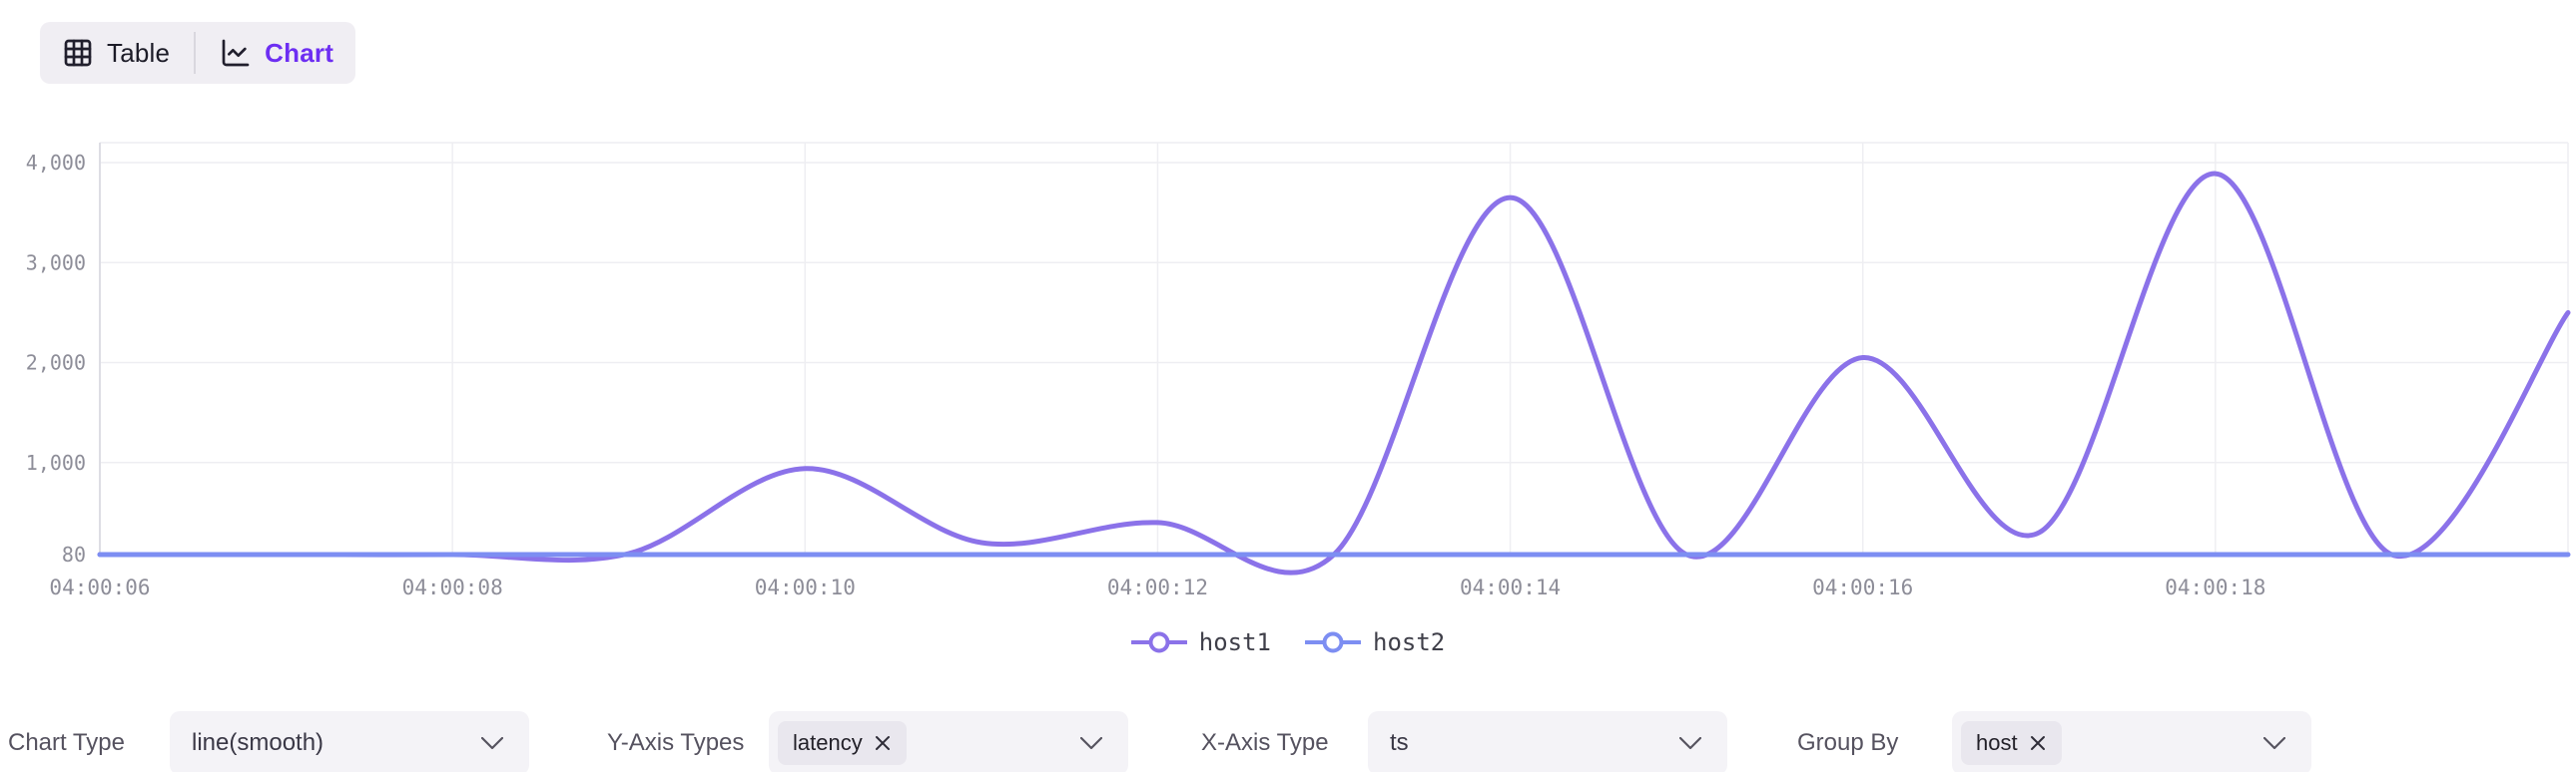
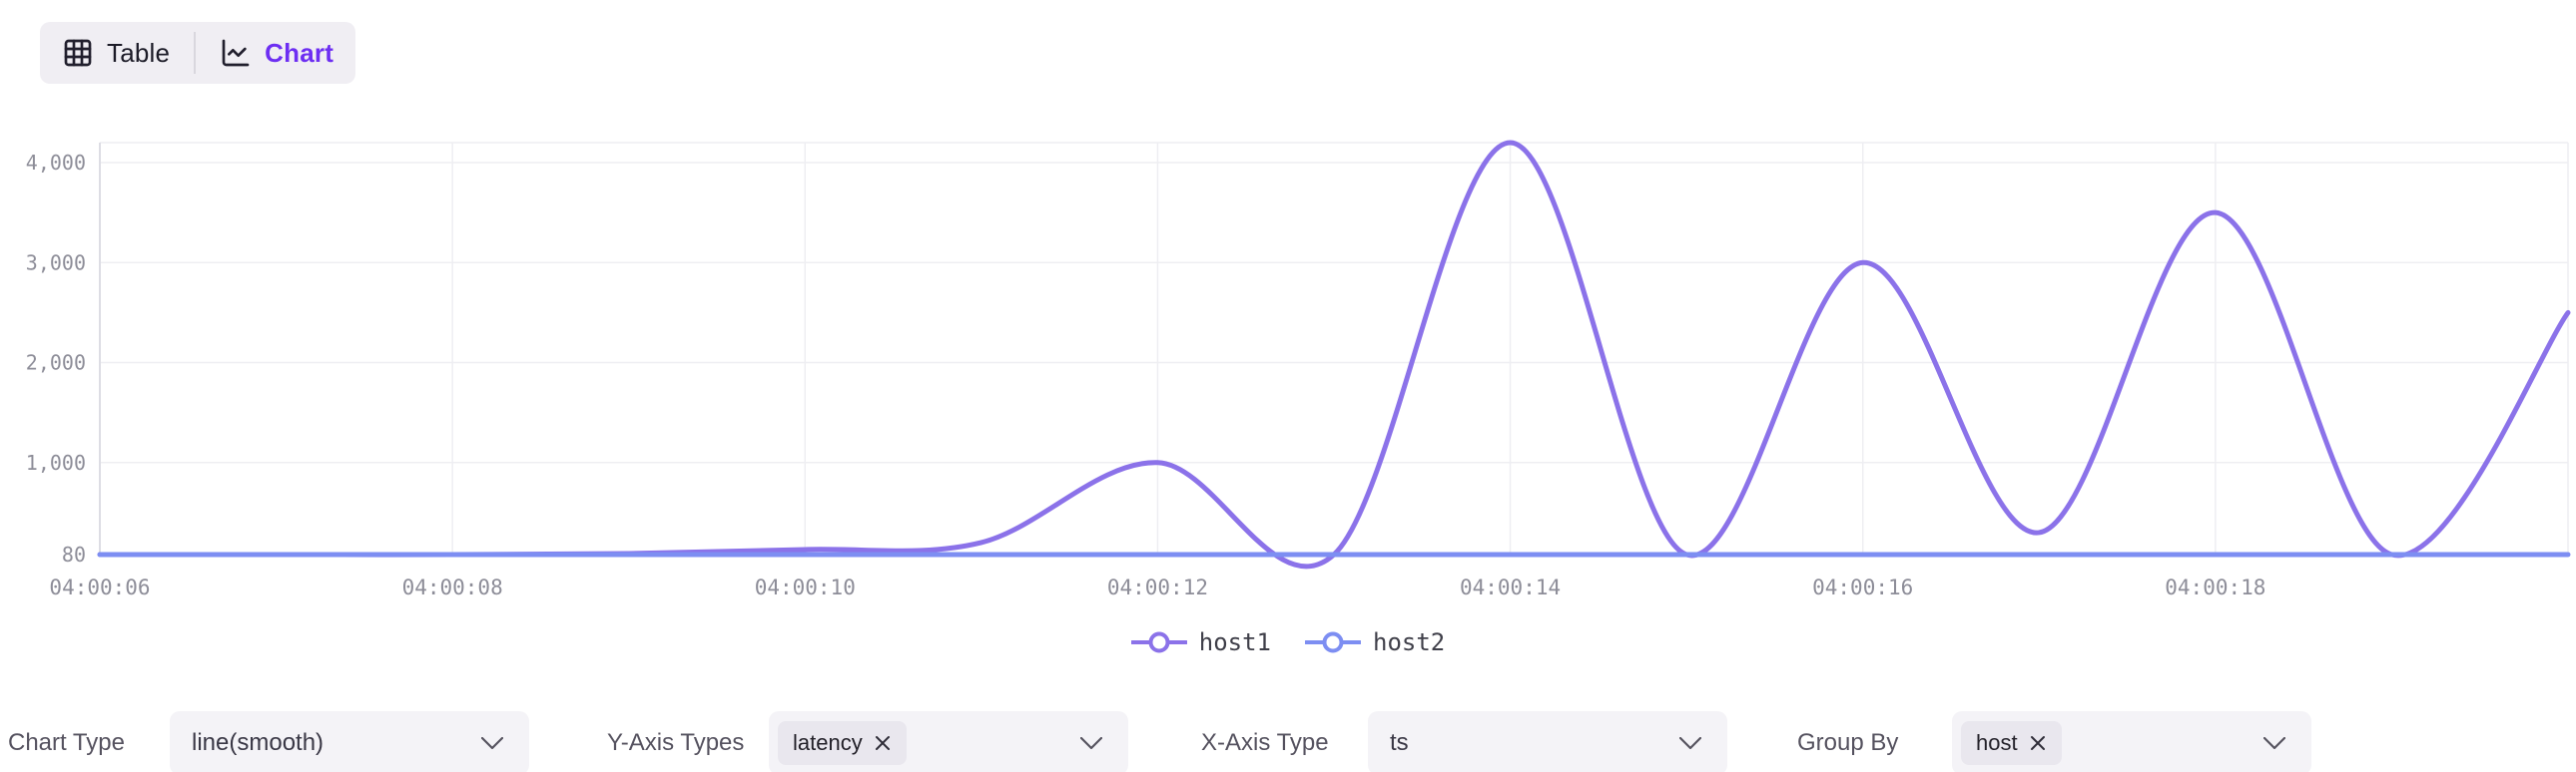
host1/04:00:10: 940 -> 130
host1/04:00:12: 400 -> 1000
host1/04:00:14: 3650 -> 4200
host1/04:00:16: 2050 -> 3000
host1/04:00:18: 3890 -> 3500
